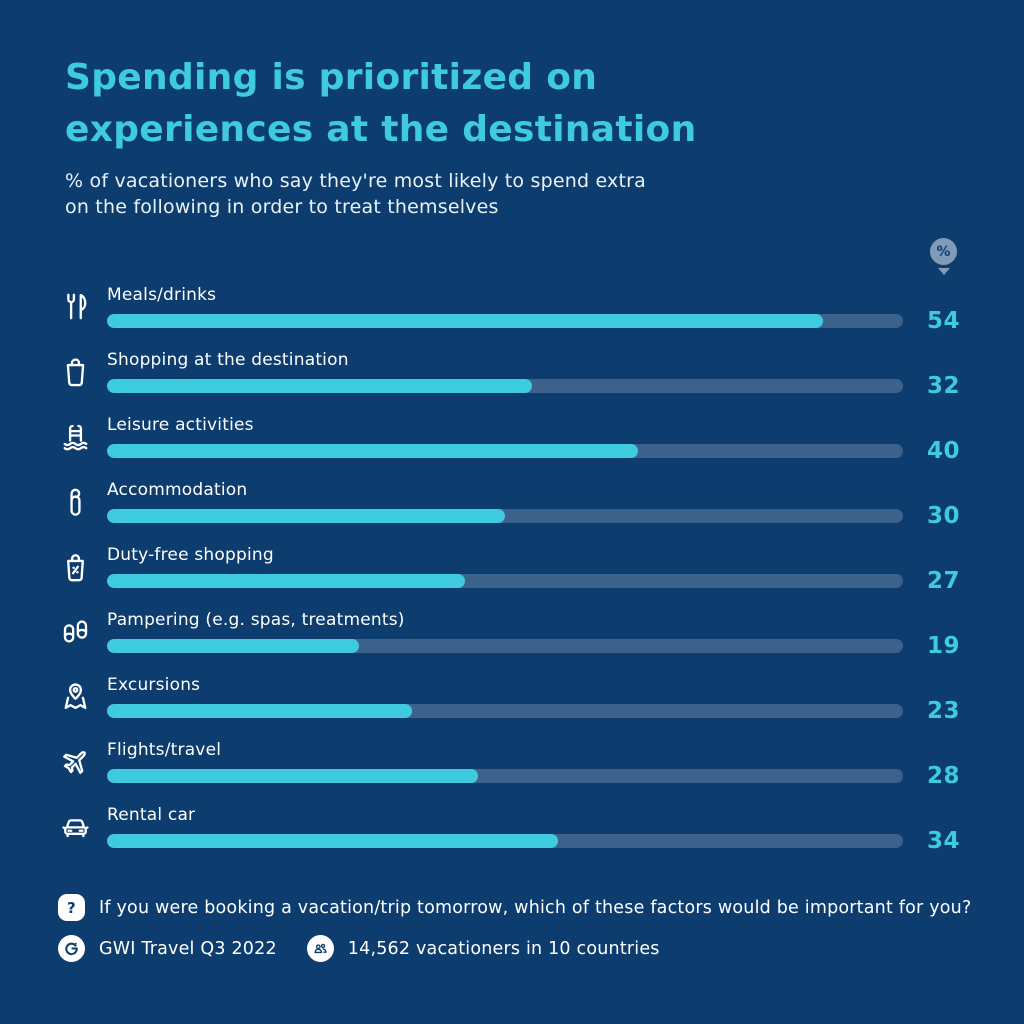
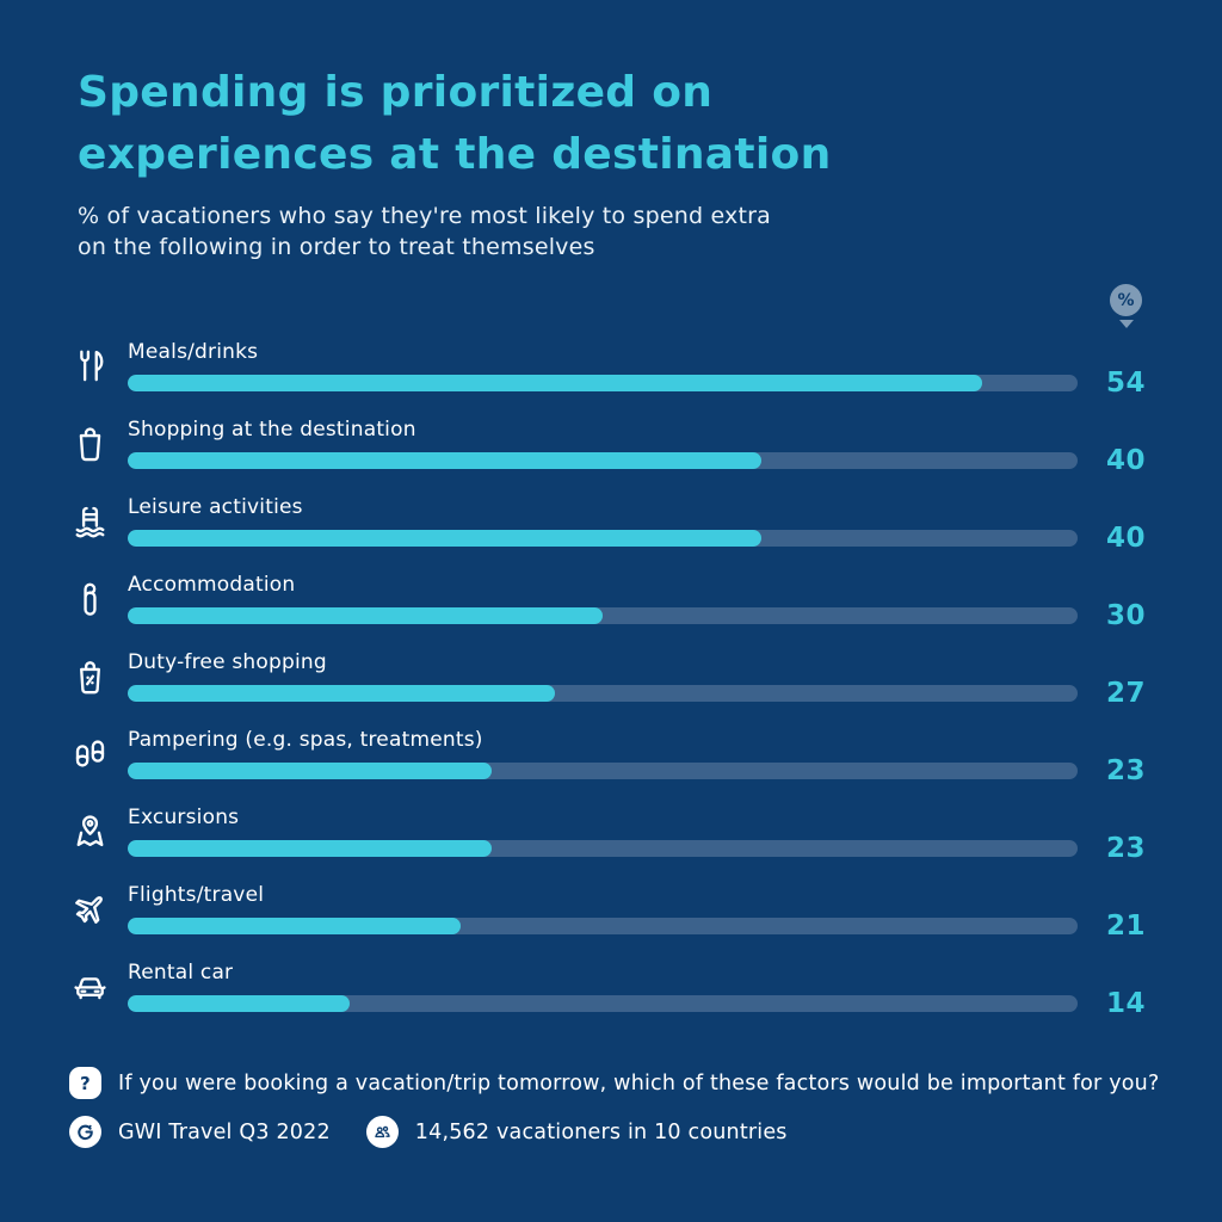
Shopping at the destination: 32 -> 40
Pampering (e.g. spas, treatments): 19 -> 23
Flights/travel: 28 -> 21
Rental car: 34 -> 14
